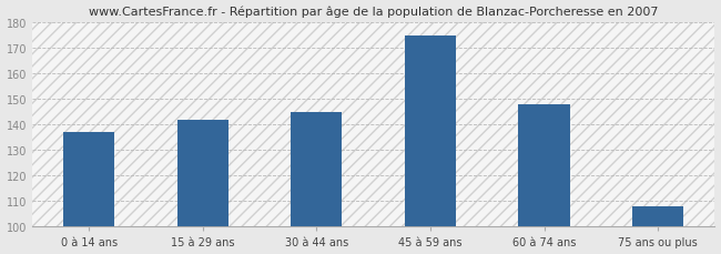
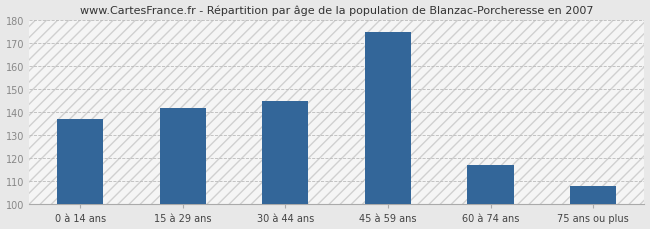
60 à 74 ans: 148 -> 117
